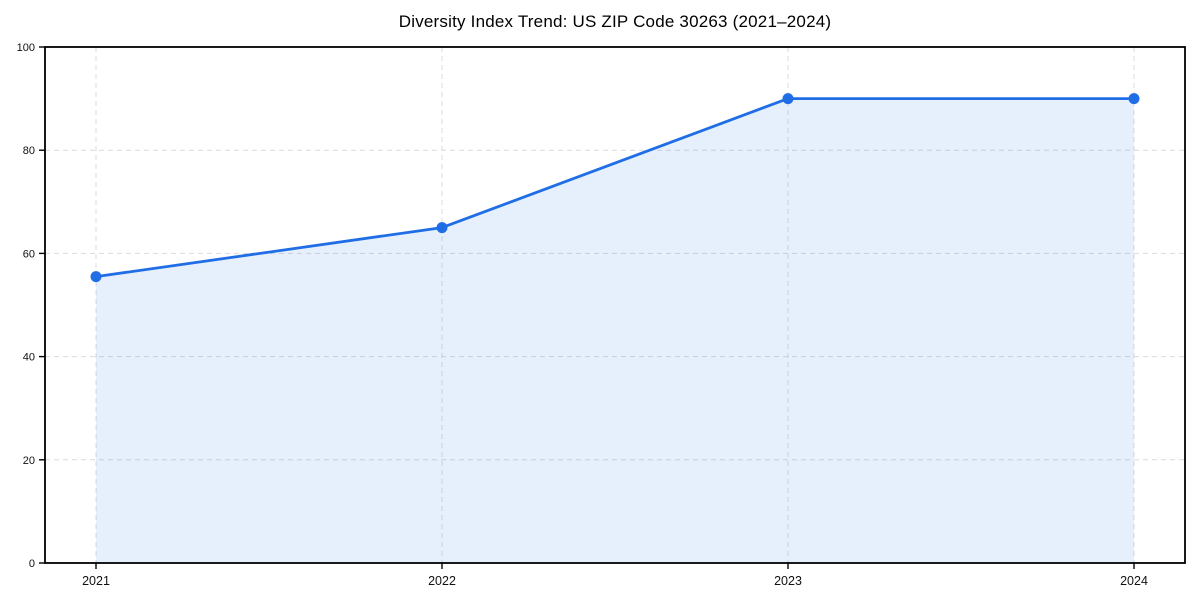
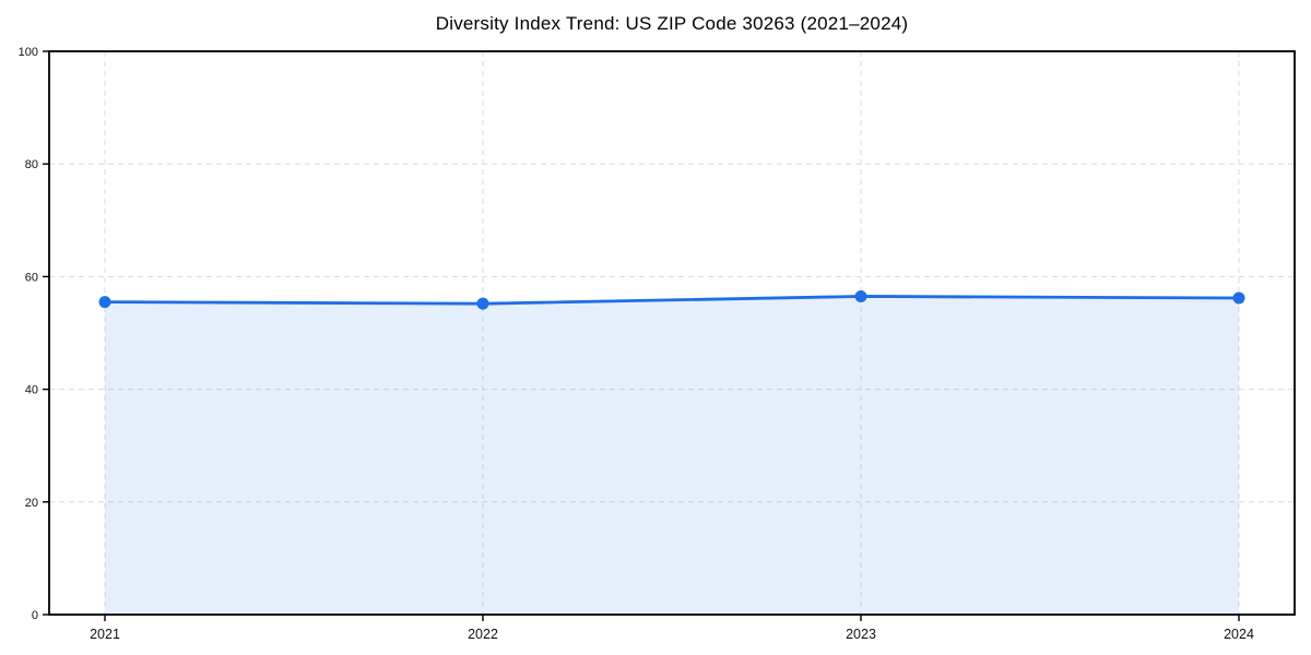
2022: 65 -> 55
2023: 90 -> 56
2024: 90 -> 56
